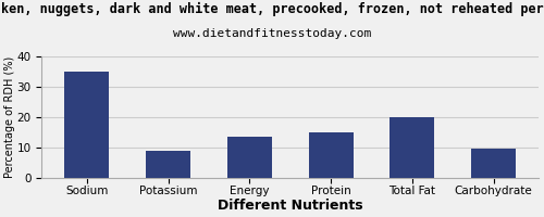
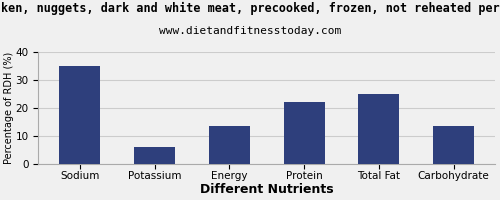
Potassium: 9.0 -> 6.0
Protein: 15.0 -> 22.0
Total Fat: 20.0 -> 25.0
Carbohydrate: 9.5 -> 13.5
